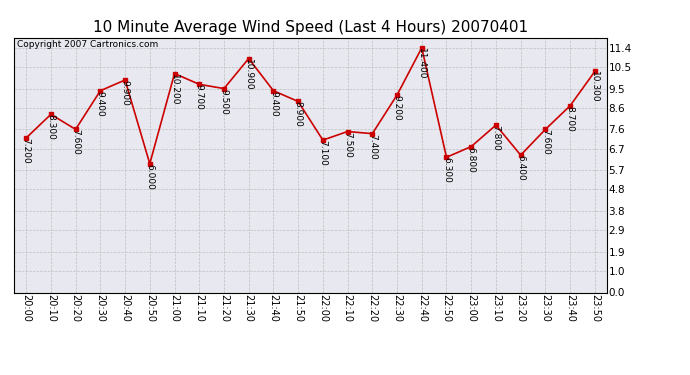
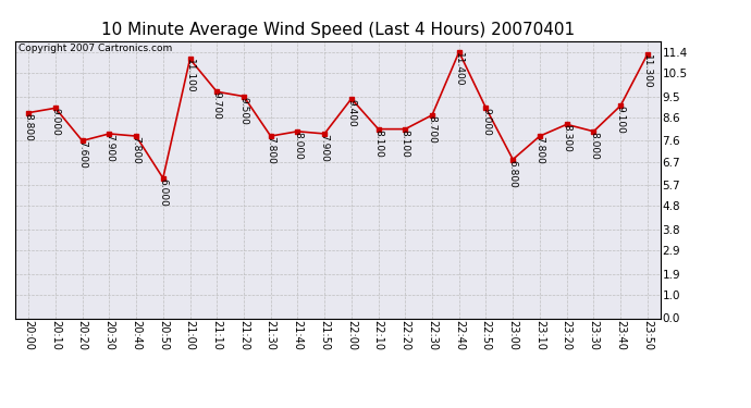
20:00: 7.200 -> 8.800
20:10: 8.300 -> 9.000
20:30: 9.400 -> 7.900
20:40: 9.900 -> 7.800
21:00: 10.200 -> 11.100
21:30: 10.900 -> 7.800
21:40: 9.400 -> 8.000
21:50: 8.900 -> 7.900
22:00: 7.100 -> 9.400
22:10: 7.500 -> 8.100
22:20: 7.400 -> 8.100
22:30: 9.200 -> 8.700
22:50: 6.300 -> 9.000
23:20: 6.400 -> 8.300
23:30: 7.600 -> 8.000
23:40: 8.700 -> 9.100
23:50: 10.300 -> 11.300
